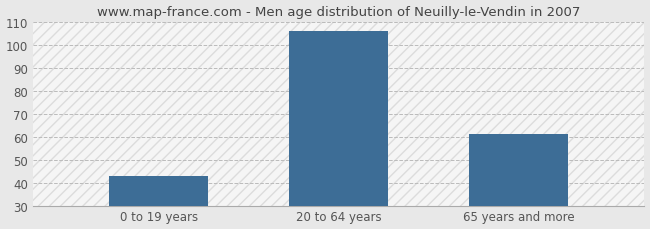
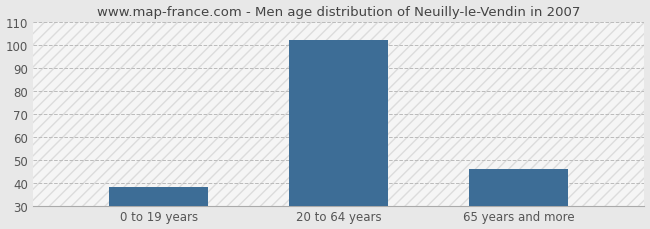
0 to 19 years: 43 -> 38
20 to 64 years: 106 -> 102
65 years and more: 61 -> 46
